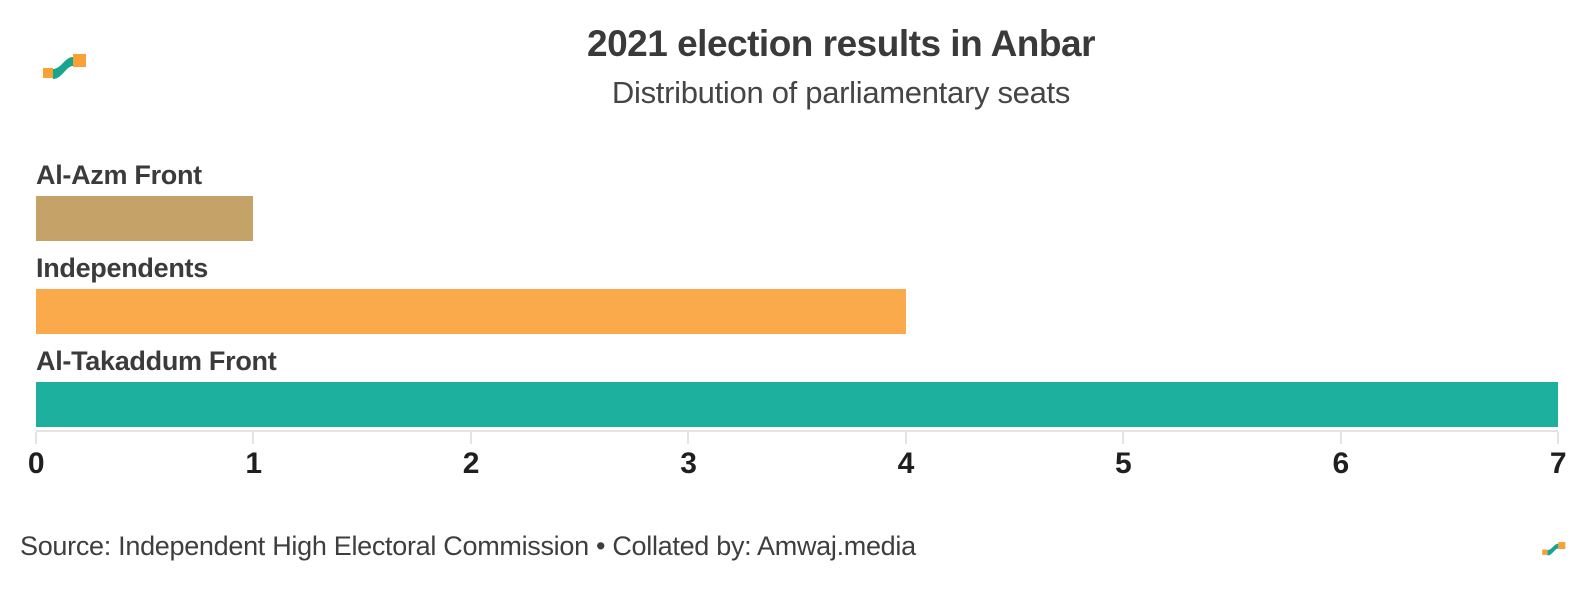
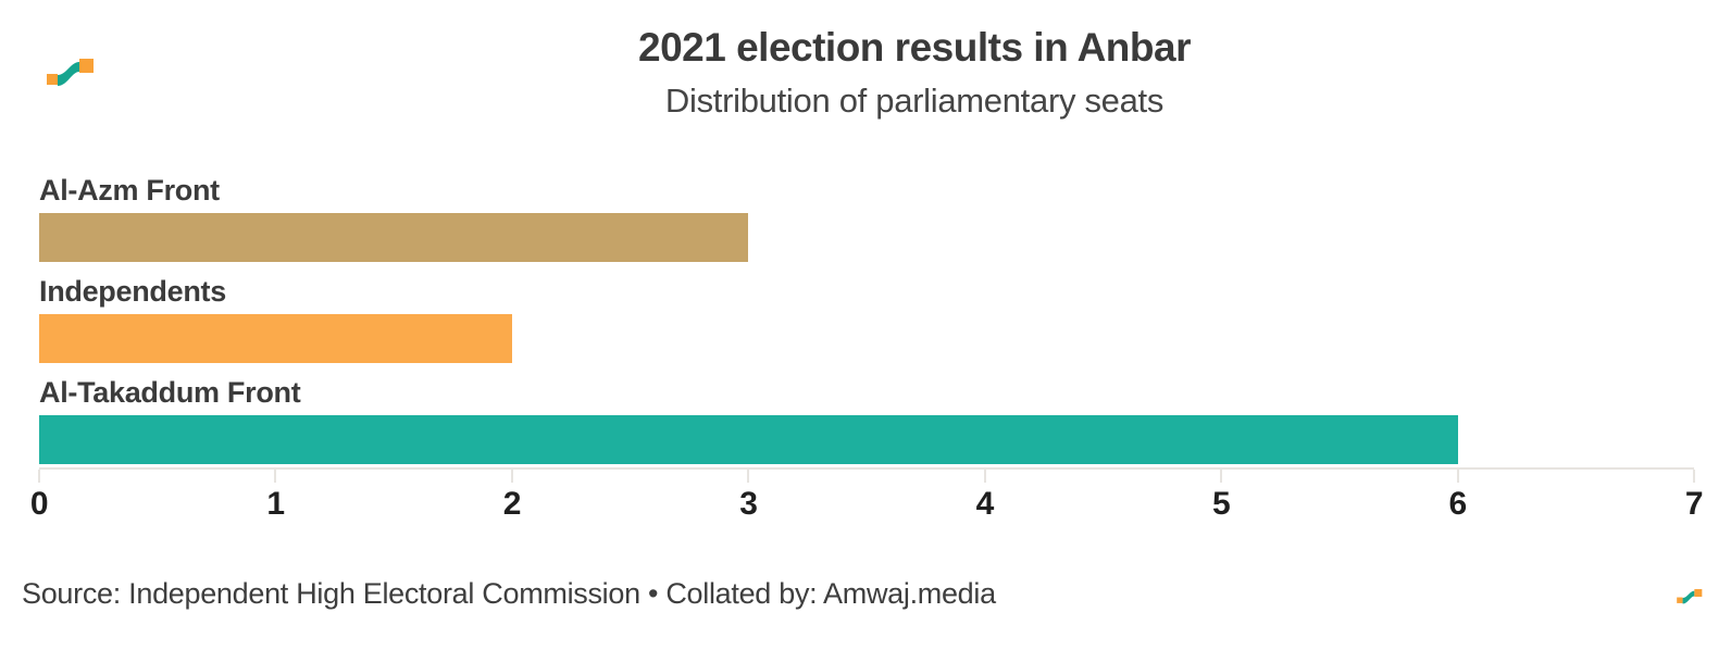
Al-Azm Front: 1 -> 3
Independents: 4 -> 2
Al-Takaddum Front: 7 -> 6
